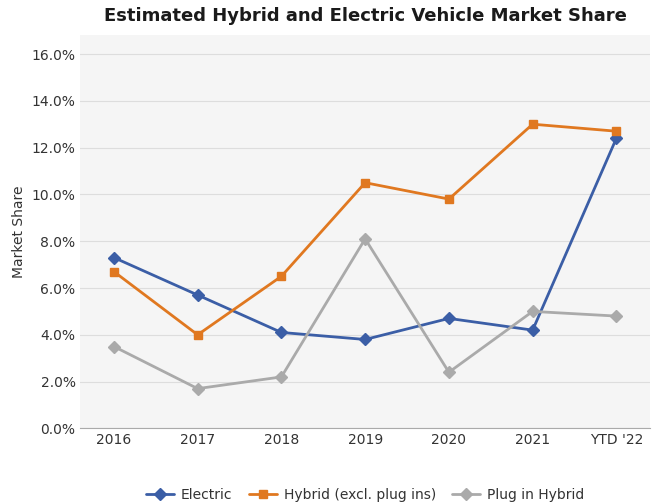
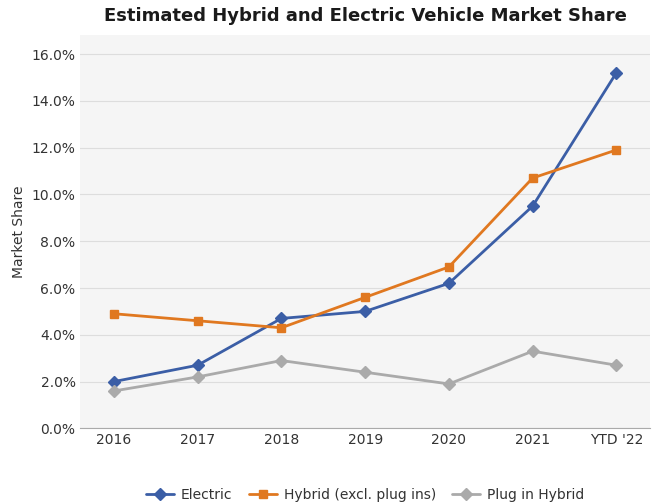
Electric/2016: 7.3% -> 2.0%
Hybrid (excl. plug ins)/2016: 6.7% -> 4.9%
Plug in Hybrid/2016: 3.5% -> 1.6%
Electric/2017: 5.7% -> 2.7%
Hybrid (excl. plug ins)/2017: 4.0% -> 4.6%
Plug in Hybrid/2017: 1.7% -> 2.2%
Electric/2018: 4.1% -> 4.7%
Hybrid (excl. plug ins)/2018: 6.5% -> 4.3%
Plug in Hybrid/2018: 2.2% -> 2.9%
Electric/2019: 3.8% -> 5.0%
Hybrid (excl. plug ins)/2019: 10.5% -> 5.6%
Plug in Hybrid/2019: 8.1% -> 2.4%
Electric/2020: 4.7% -> 6.2%
Hybrid (excl. plug ins)/2020: 9.8% -> 6.9%
Plug in Hybrid/2020: 2.4% -> 1.9%
Electric/2021: 4.2% -> 9.5%
Hybrid (excl. plug ins)/2021: 13.0% -> 10.7%
Plug in Hybrid/2021: 5.0% -> 3.3%
Electric/YTD '22: 12.4% -> 15.2%
Hybrid (excl. plug ins)/YTD '22: 12.7% -> 11.9%
Plug in Hybrid/YTD '22: 4.8% -> 2.7%
